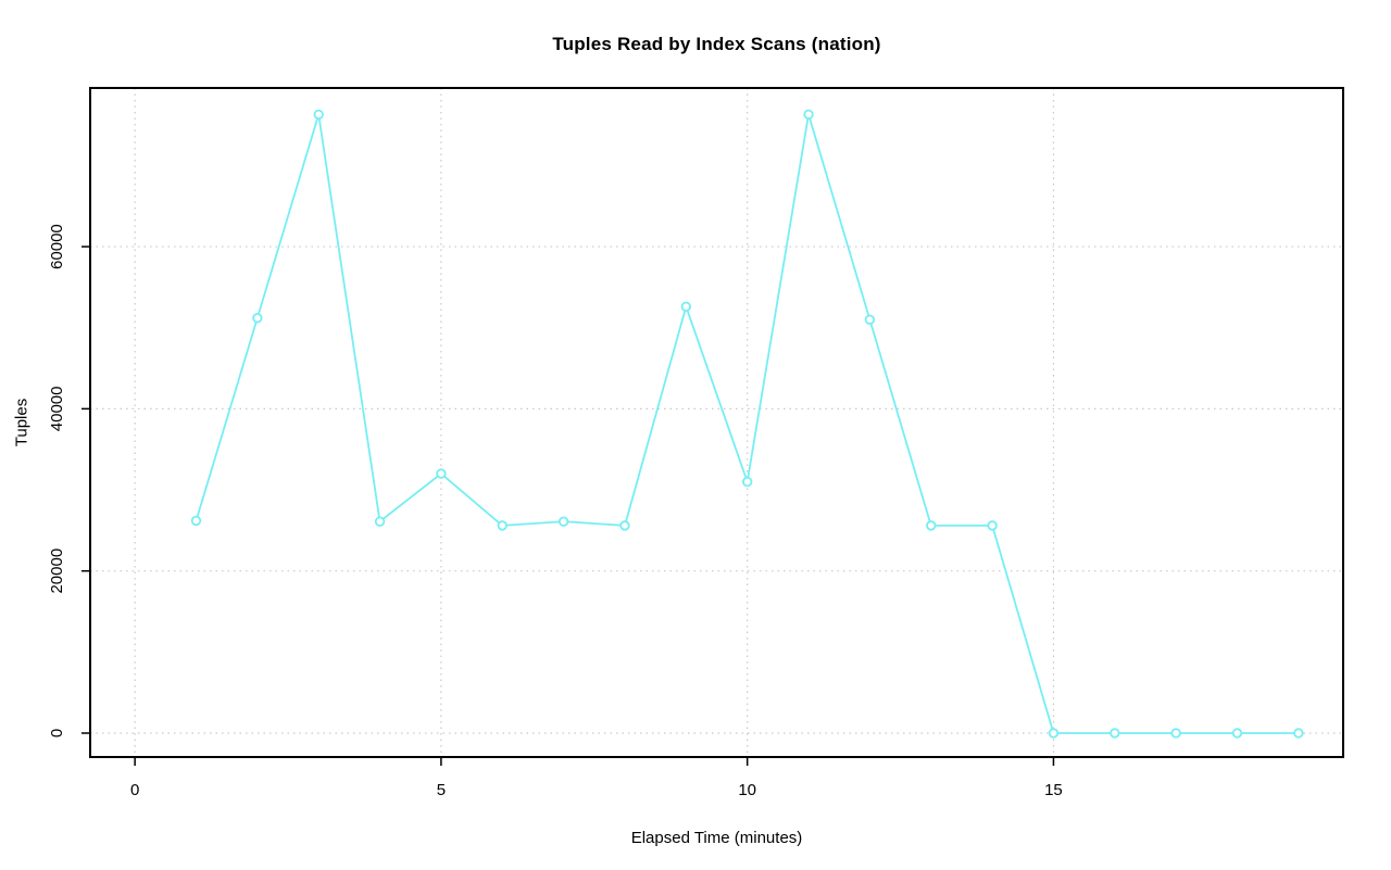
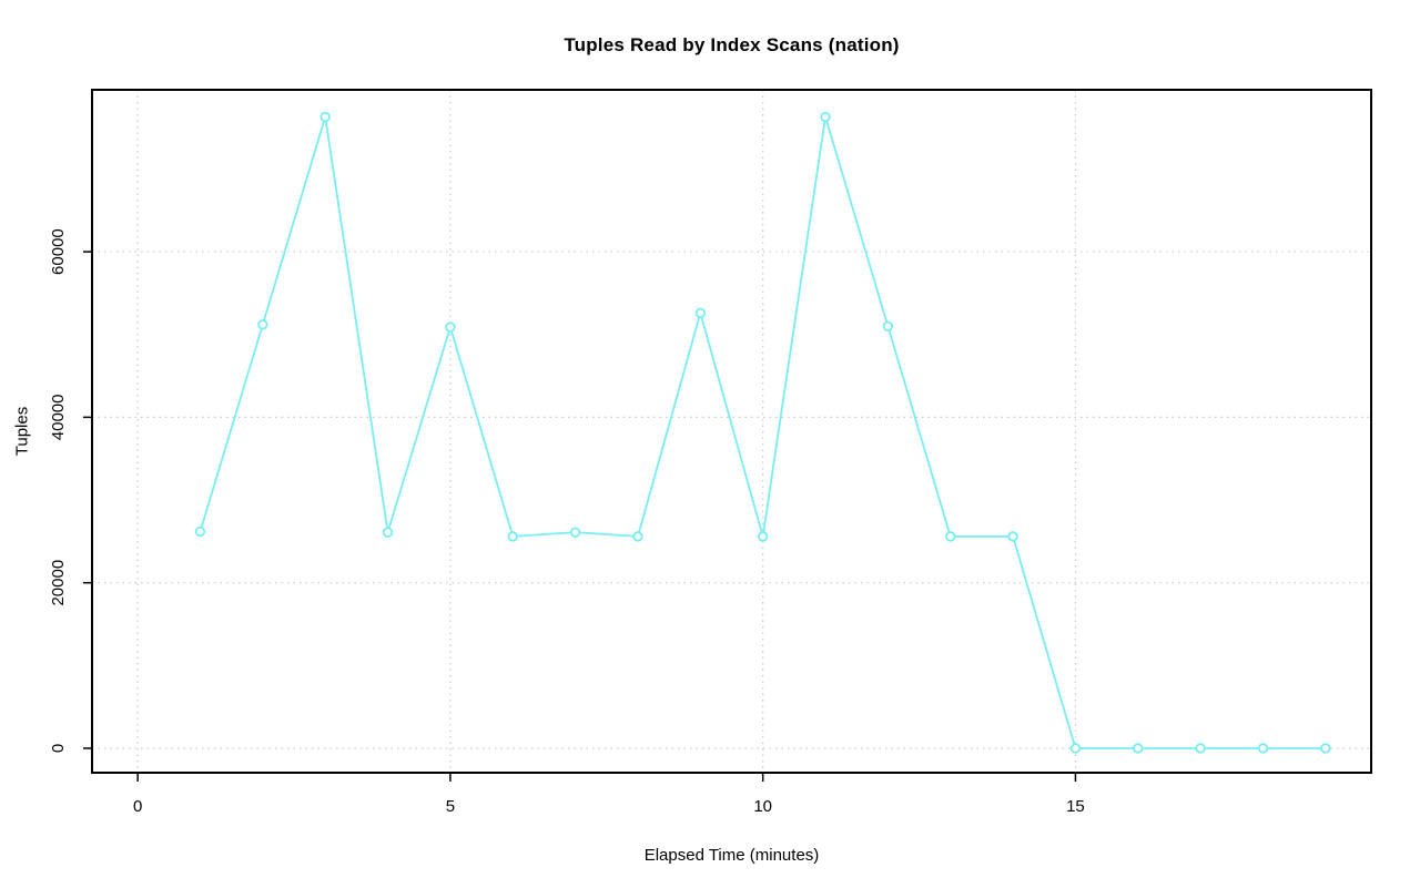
5: 32000 -> 51000
10: 31000 -> 26000
